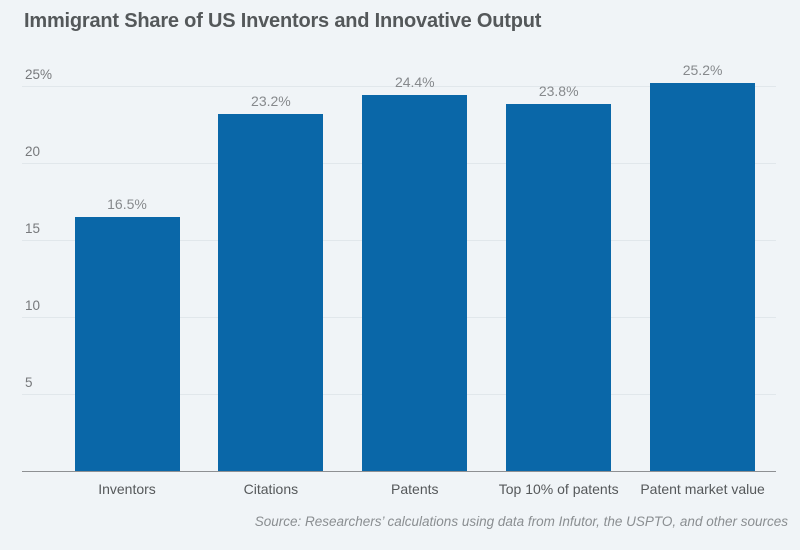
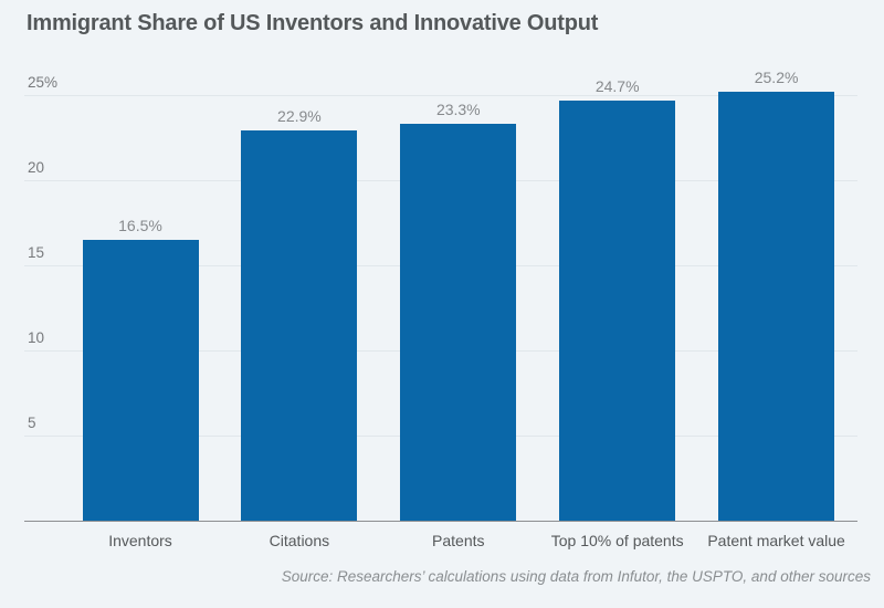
Citations: 23.2% -> 22.9%
Patents: 24.4% -> 23.3%
Top 10% of patents: 23.8% -> 24.7%
